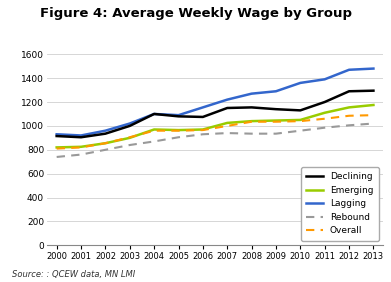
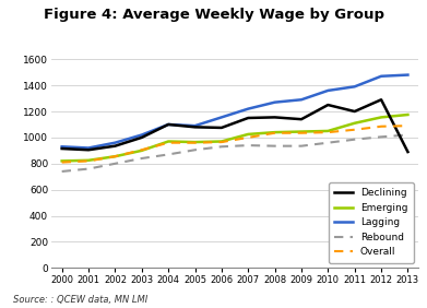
Declining/2010: 1130 -> 1250
Declining/2013: 1300 -> 890
